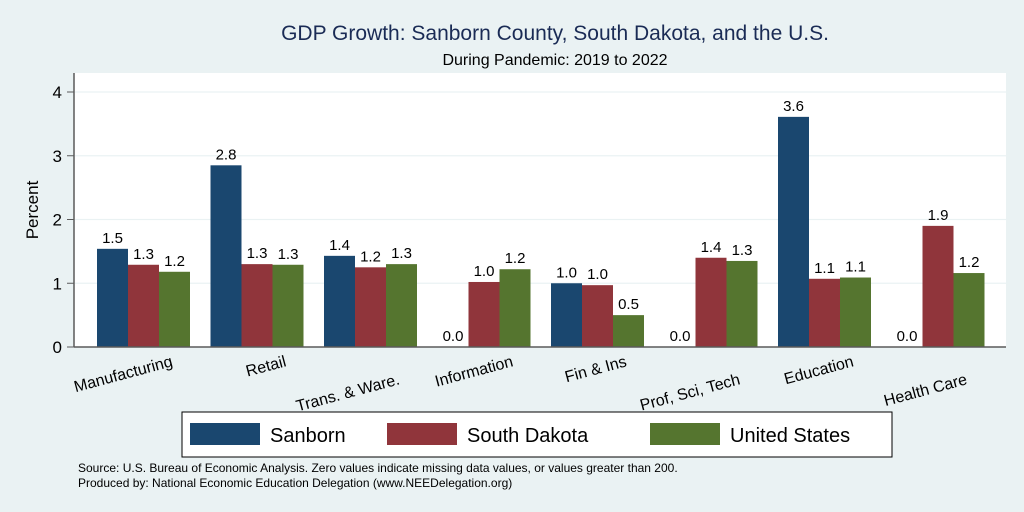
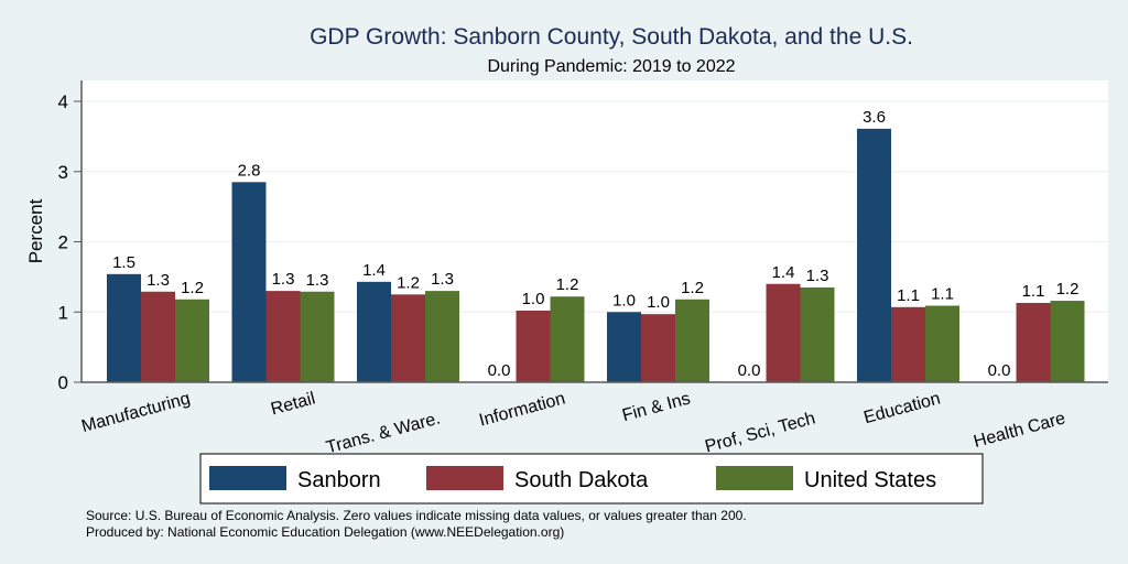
United States/Fin & Ins: 0.5 -> 1.2
South Dakota/Health Care: 1.9 -> 1.1
